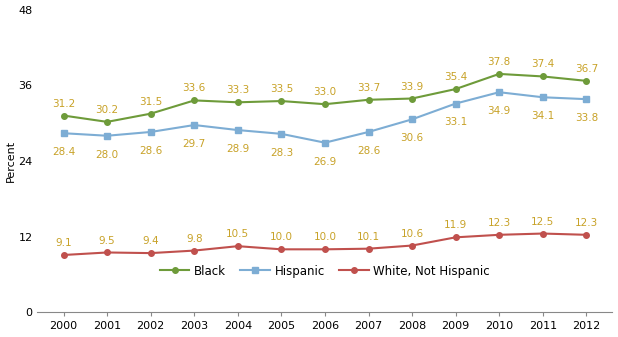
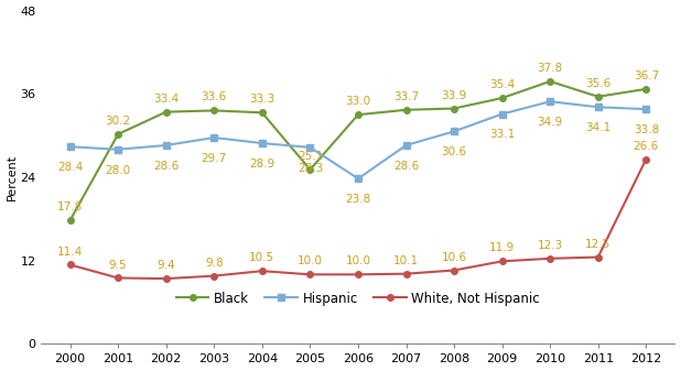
Black/2000: 31.2 -> 17.8
White, Not Hispanic/2000: 9.1 -> 11.4
Black/2002: 31.5 -> 33.4
Black/2005: 33.5 -> 25.1
Hispanic/2006: 26.9 -> 23.8
Black/2011: 37.4 -> 35.6
White, Not Hispanic/2012: 12.3 -> 26.6
